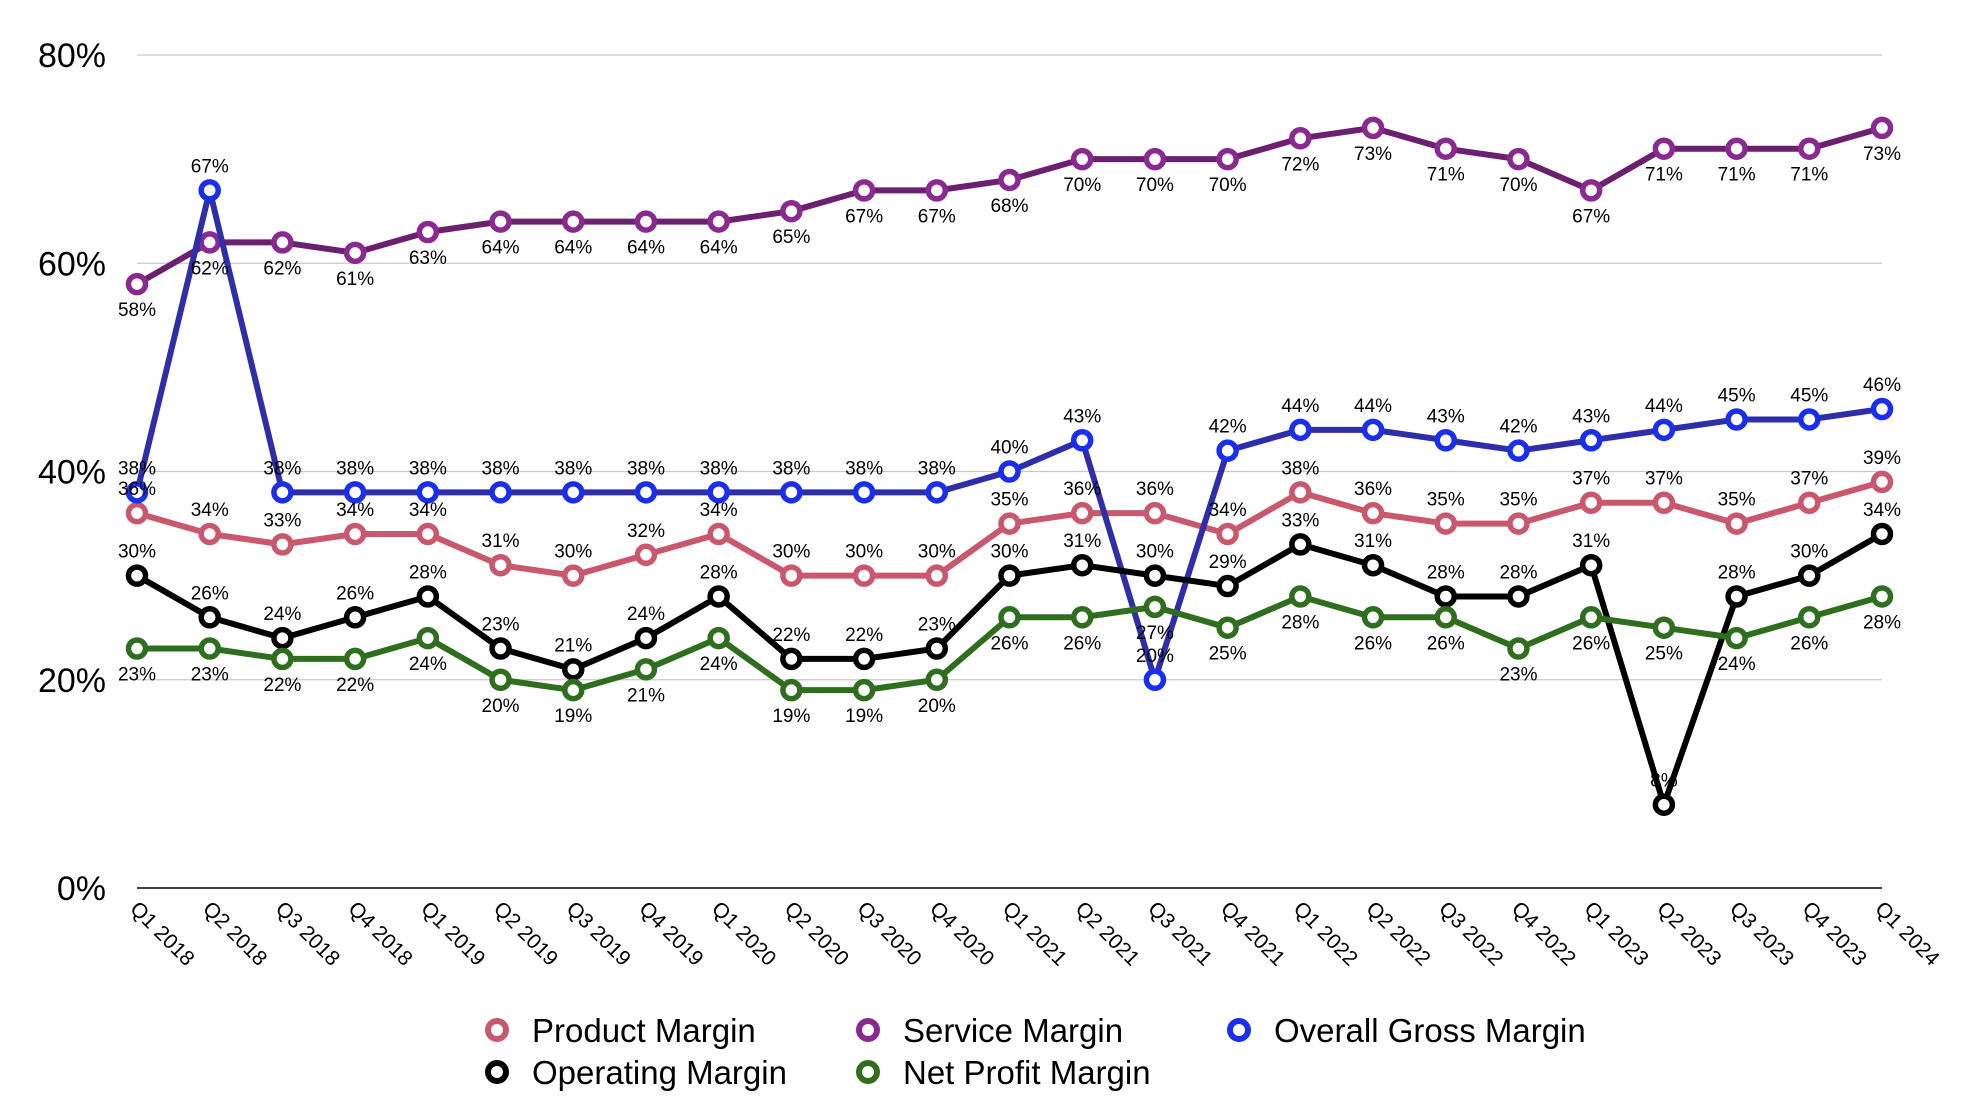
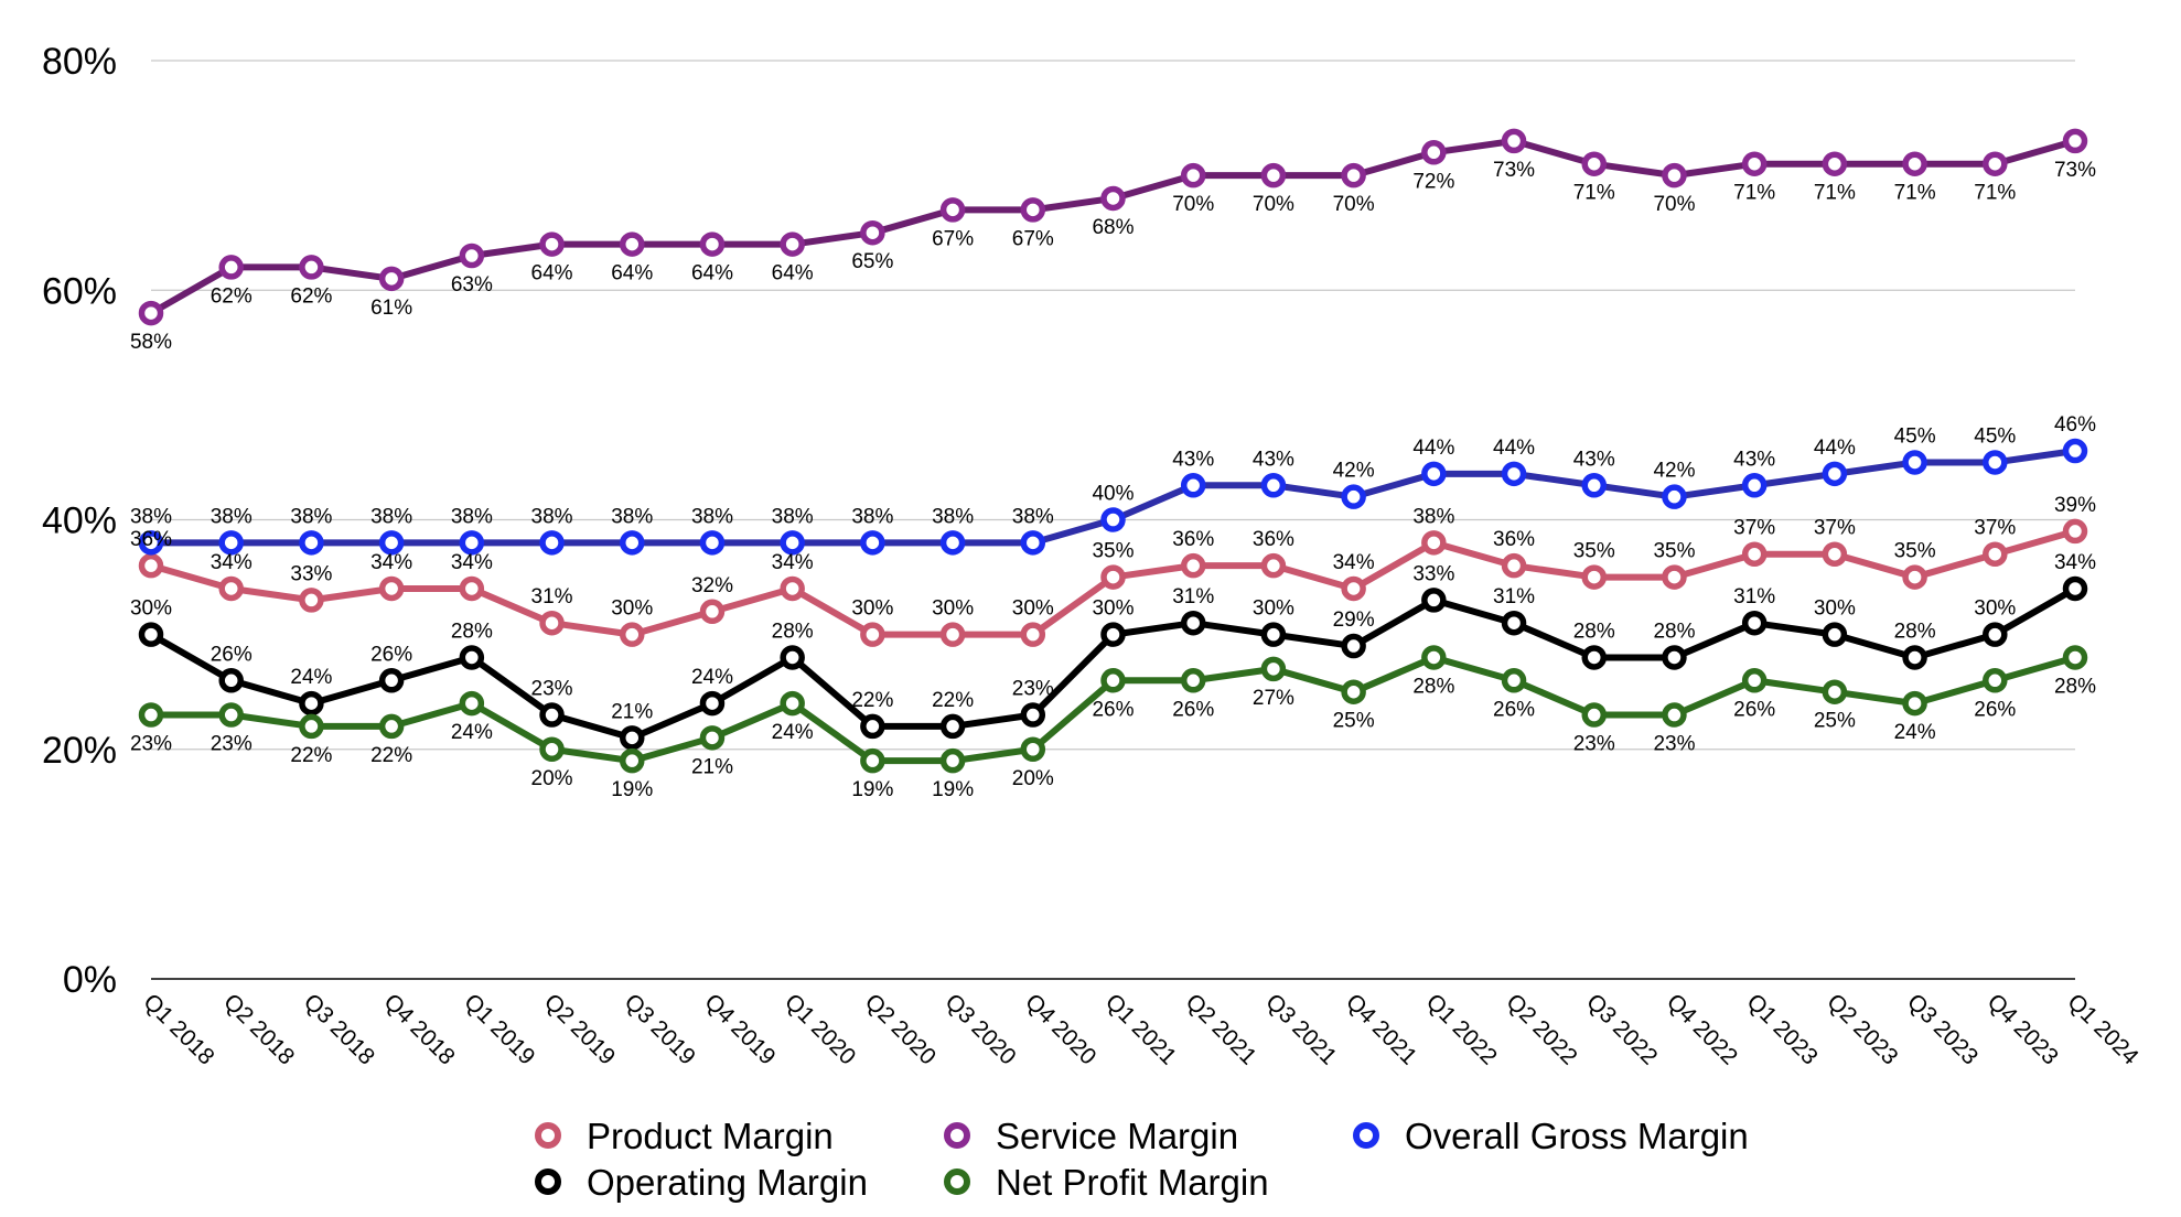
Overall Gross Margin/Q2 2018: 67% -> 38%
Overall Gross Margin/Q3 2021: 20% -> 43%
Net Profit Margin/Q3 2022: 26% -> 23%
Service Margin/Q1 2023: 67% -> 71%
Operating Margin/Q2 2023: 8% -> 30%
